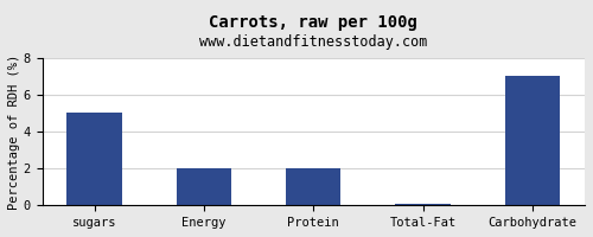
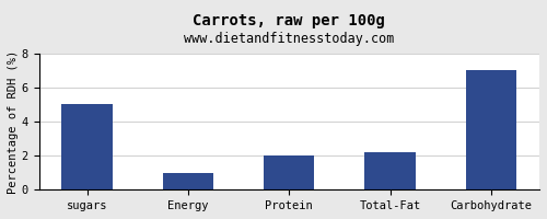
Energy: 2.0 -> 1.0
Total-Fat: 0.1 -> 2.2
